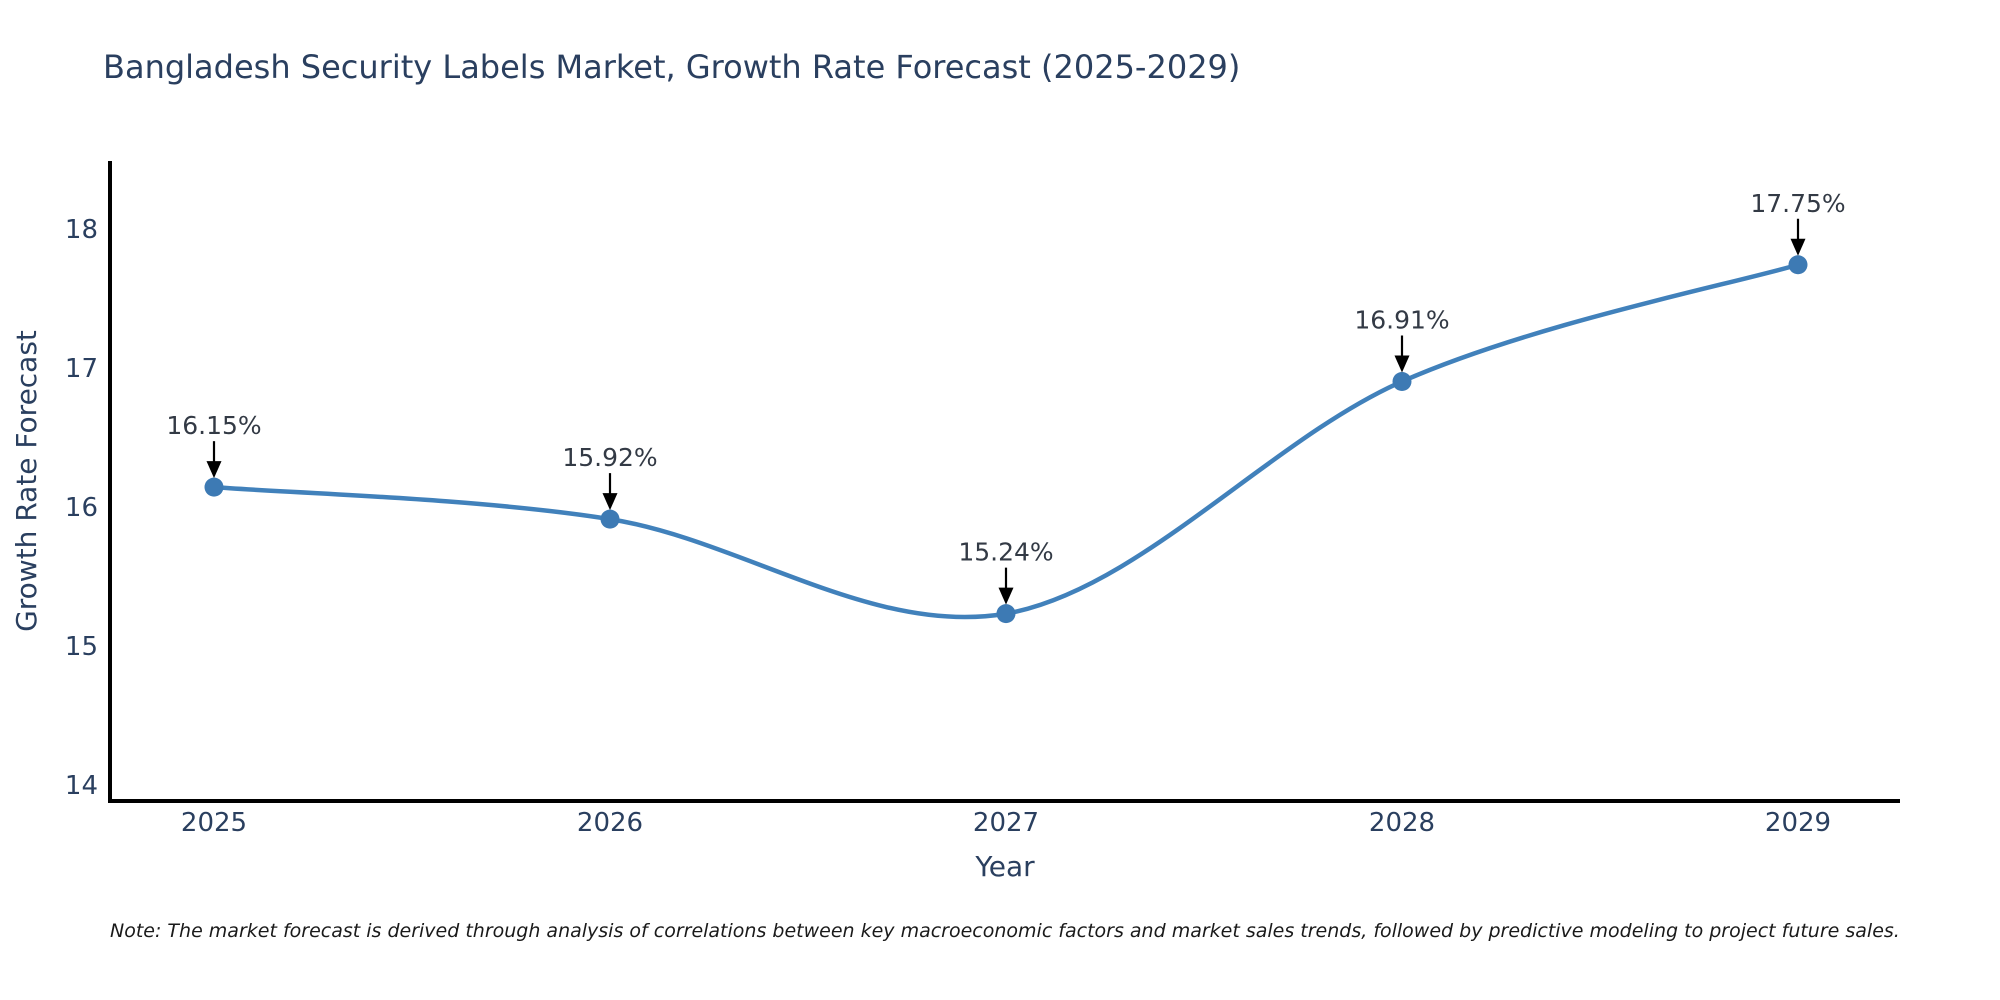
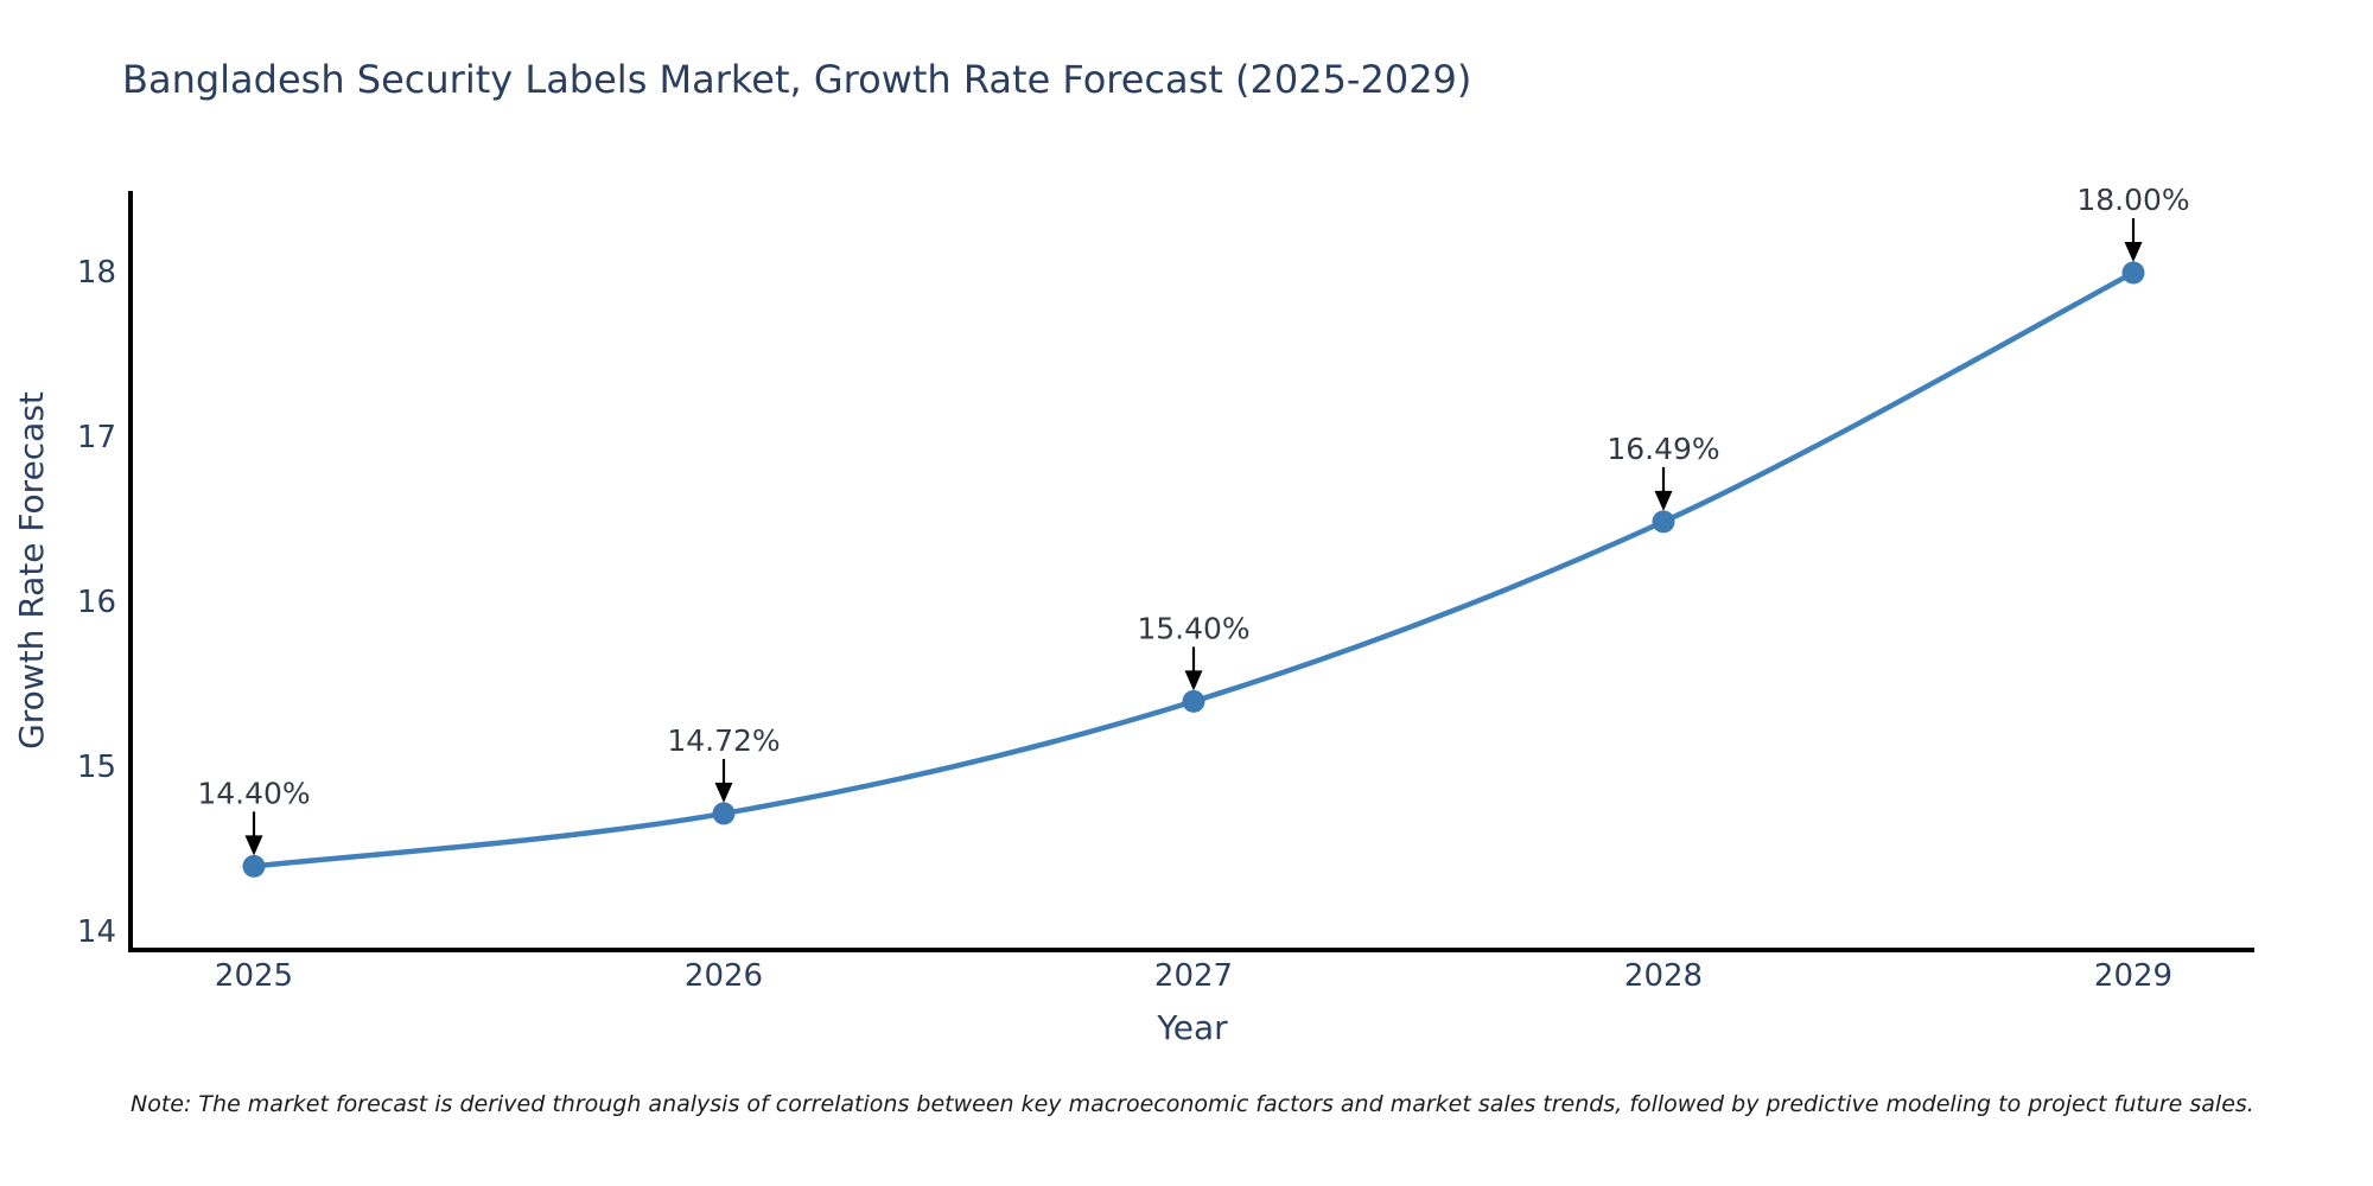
2025: 16.15% -> 14.40%
2026: 15.92% -> 14.72%
2027: 15.24% -> 15.40%
2028: 16.91% -> 16.49%
2029: 17.75% -> 18.00%
